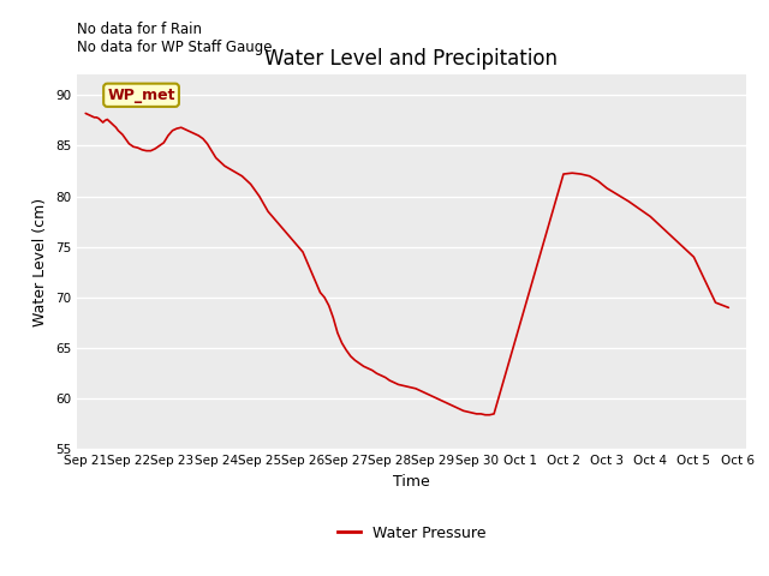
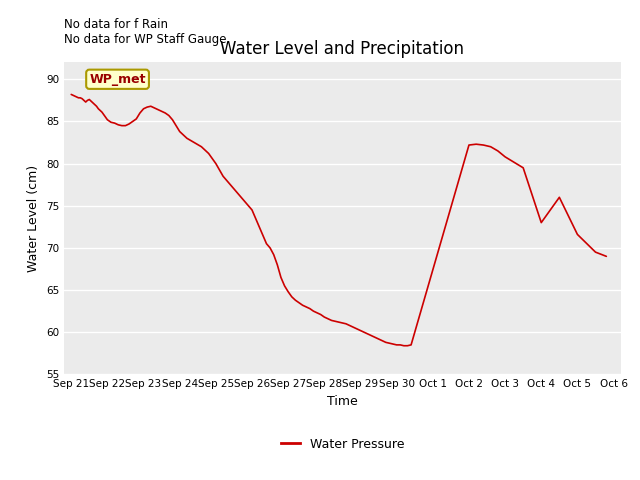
Oct 4: 78.0 -> 73.0
Oct 5: 74.0 -> 71.6
